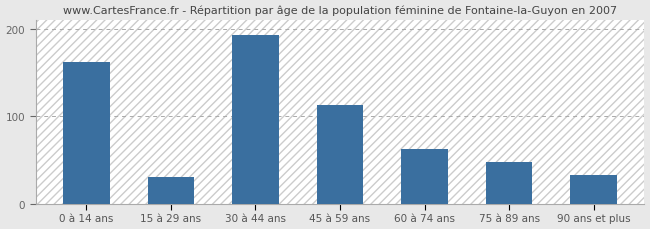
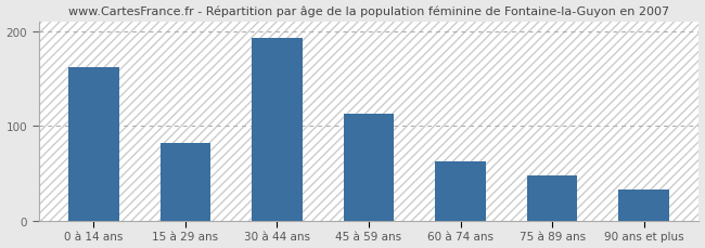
15 à 29 ans: 30 -> 82
